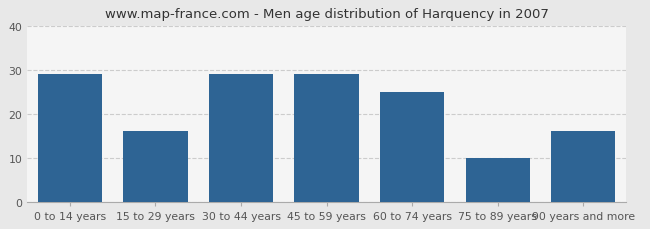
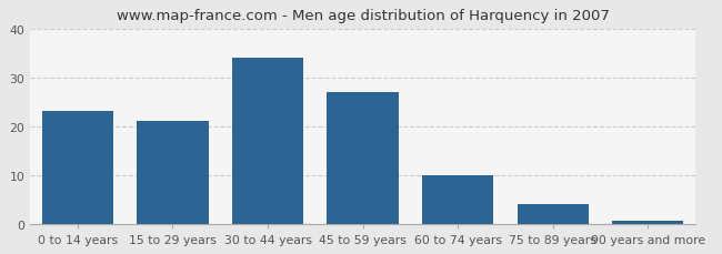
0 to 14 years: 29.0 -> 23.0
15 to 29 years: 16.0 -> 21.0
30 to 44 years: 29.0 -> 34.0
45 to 59 years: 29.0 -> 27.0
60 to 74 years: 25.0 -> 10.0
75 to 89 years: 10.0 -> 4.0
90 years and more: 16.0 -> 0.5
